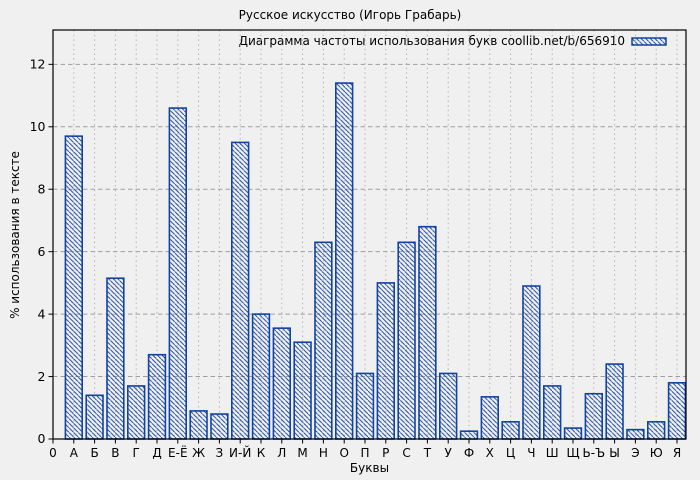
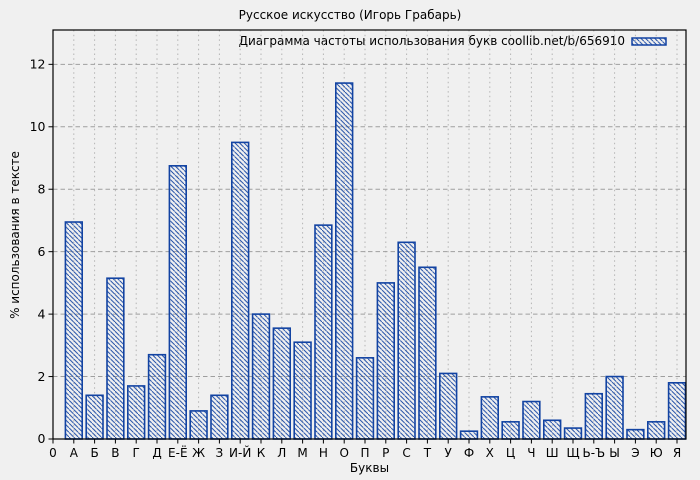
А: 9.7 -> 7.0
Е-Ё: 10.6 -> 8.8
З: 0.8 -> 1.4
Н: 6.3 -> 6.8
П: 2.1 -> 2.6
Т: 6.8 -> 5.5
Ч: 4.9 -> 1.2
Ш: 1.7 -> 0.6
Ы: 2.4 -> 2.0
